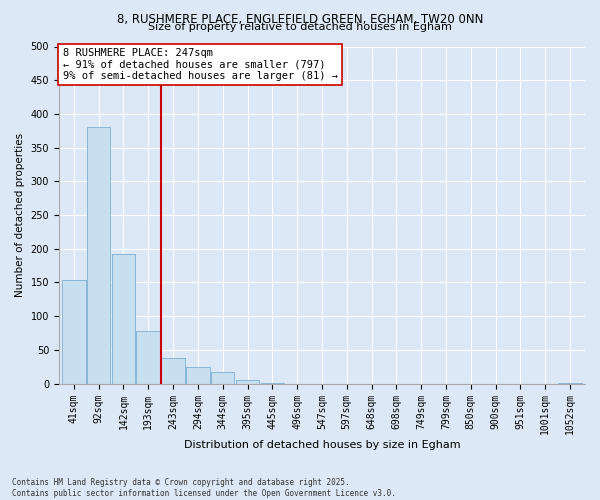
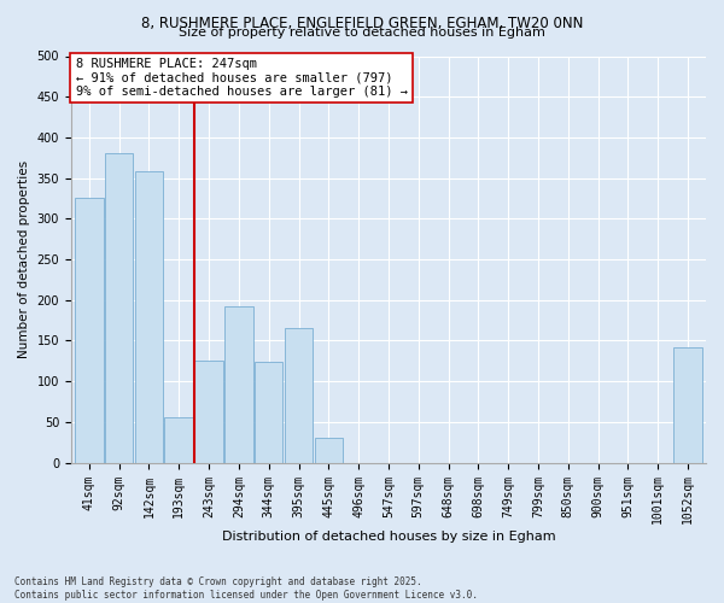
41sqm: 153 -> 326
142sqm: 192 -> 358
193sqm: 78 -> 56
243sqm: 38 -> 126
294sqm: 25 -> 192
344sqm: 17 -> 124
395sqm: 6 -> 166
445sqm: 1 -> 30
1052sqm: 1 -> 142
